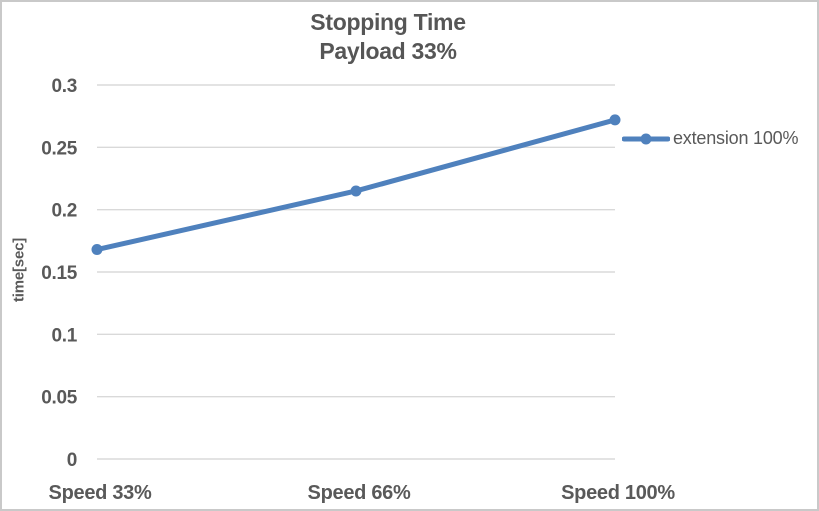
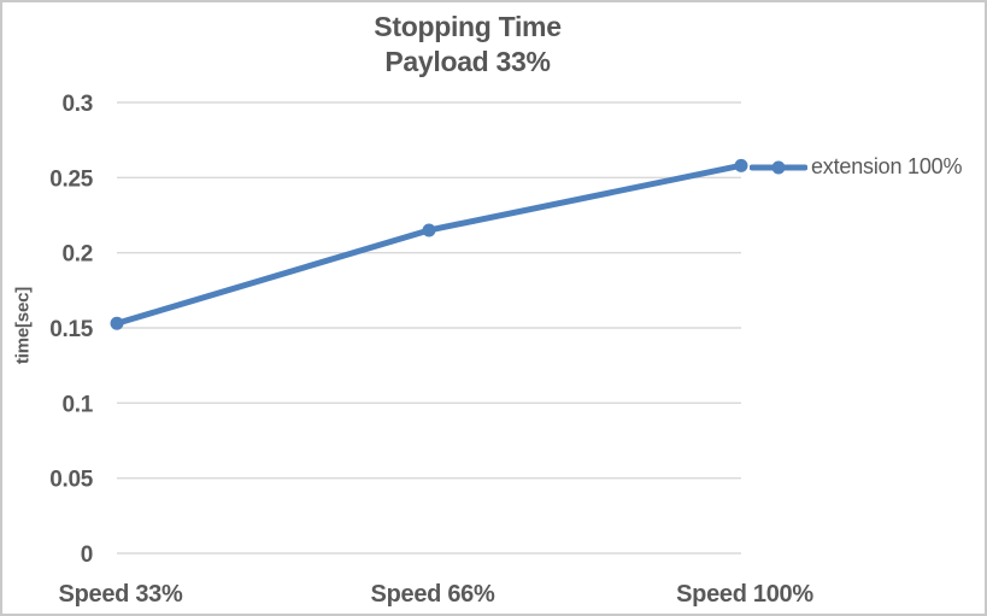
Speed 33%: 0.168 -> 0.153
Speed 100%: 0.272 -> 0.258
